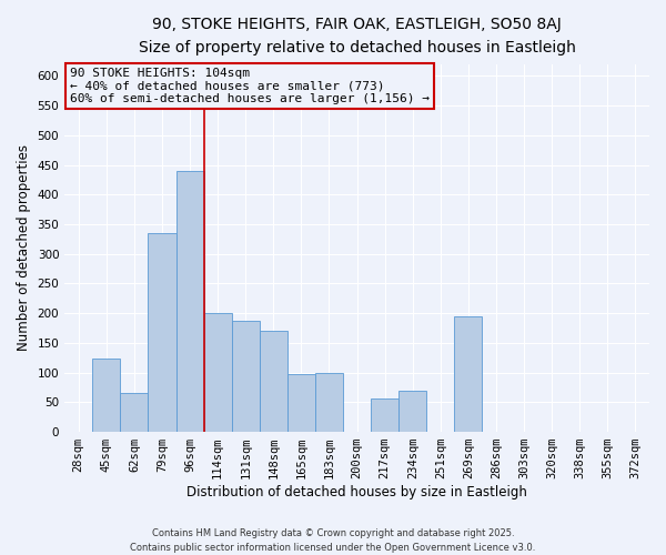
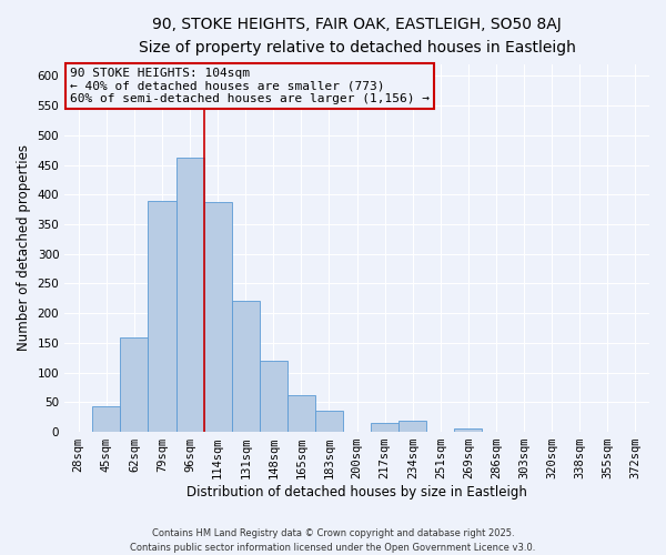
45sqm: 124 -> 43
62sqm: 66 -> 160
79sqm: 336 -> 390
96sqm: 440 -> 462
114sqm: 200 -> 388
131sqm: 188 -> 220
148sqm: 170 -> 120
165sqm: 98 -> 62
183sqm: 100 -> 35
217sqm: 56 -> 15
234sqm: 70 -> 18
269sqm: 194 -> 6
